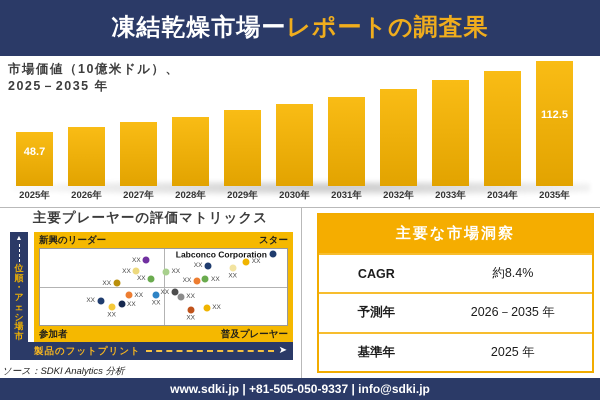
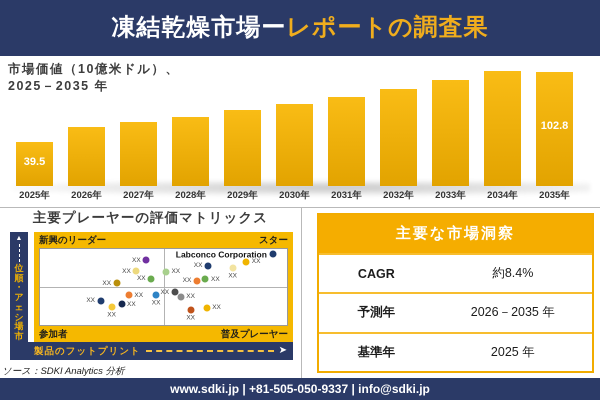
市場価値（10億米ドル）、2025－2035年/2025年: 48.7 -> 39.5
市場価値（10億米ドル）、2025－2035年/2035年: 112.5 -> 102.8
